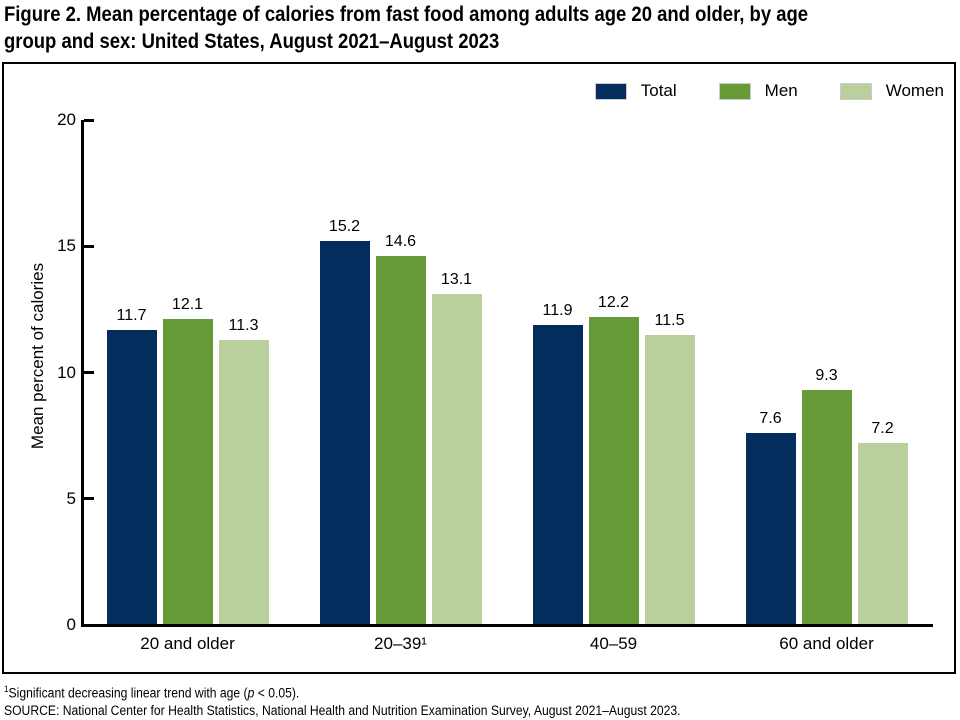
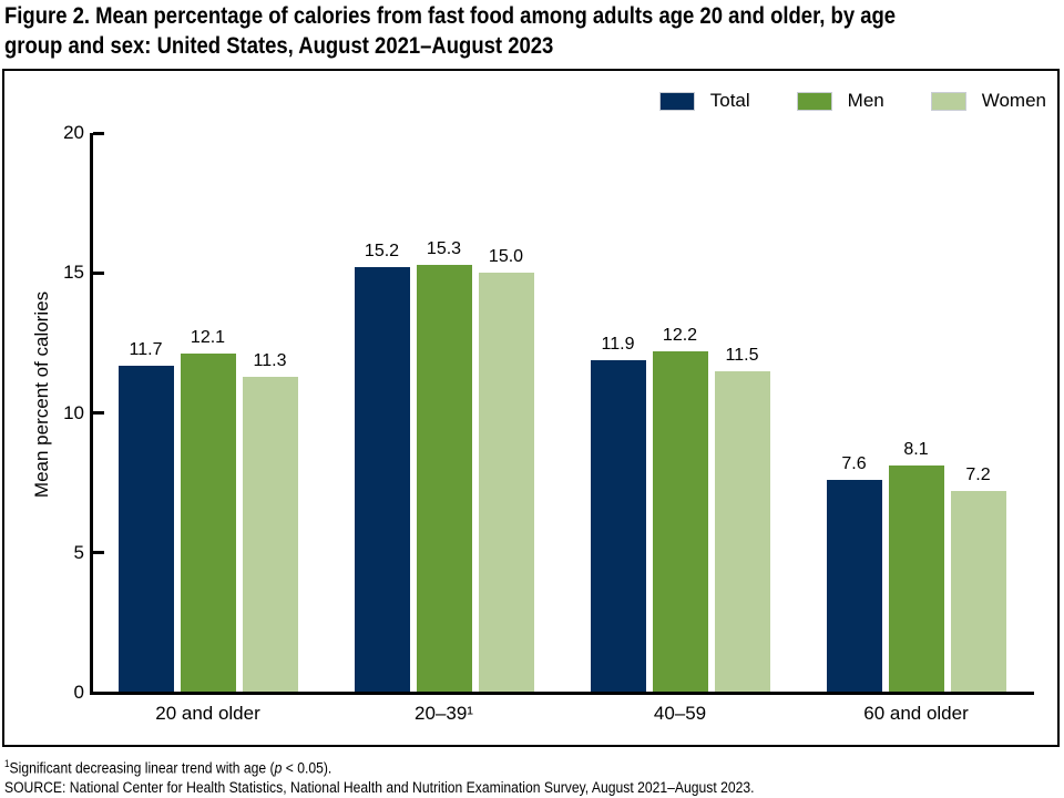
Men/20–39¹: 14.6 -> 15.3
Women/20–39¹: 13.1 -> 15.0
Men/60 and older: 9.3 -> 8.1
